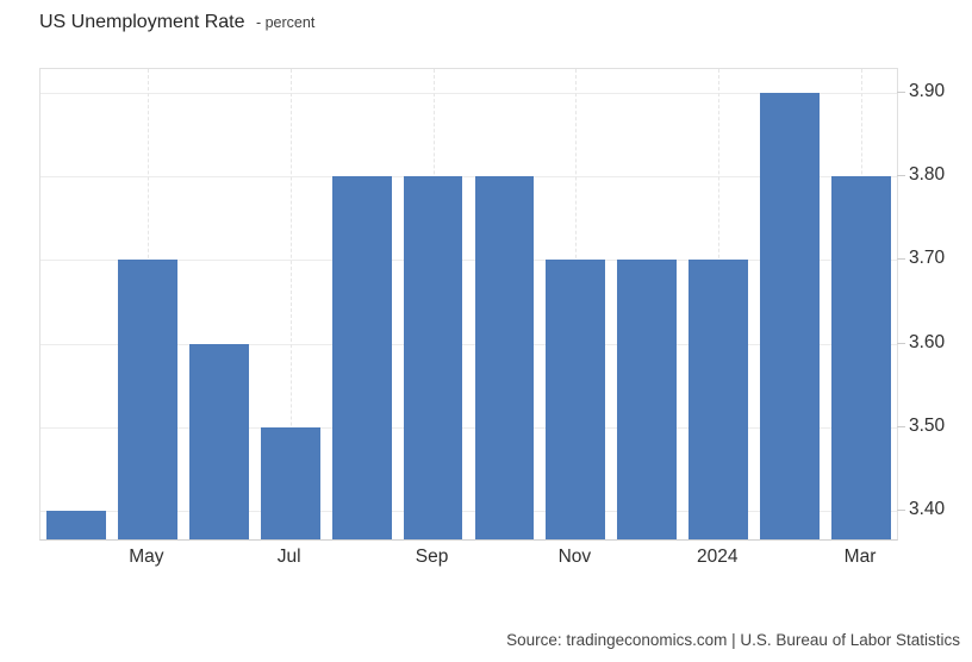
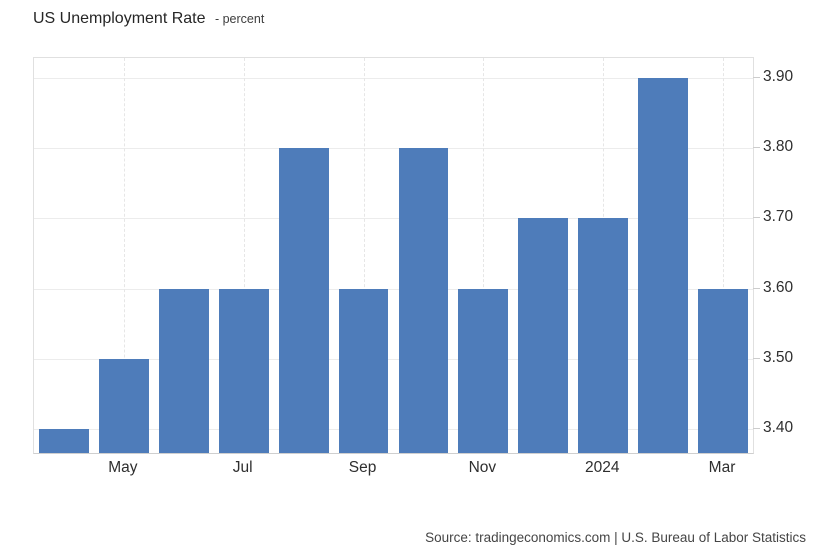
May: 3.7 -> 3.5
Jul: 3.5 -> 3.6
Sep: 3.8 -> 3.6
Nov: 3.7 -> 3.6
Mar: 3.8 -> 3.6
